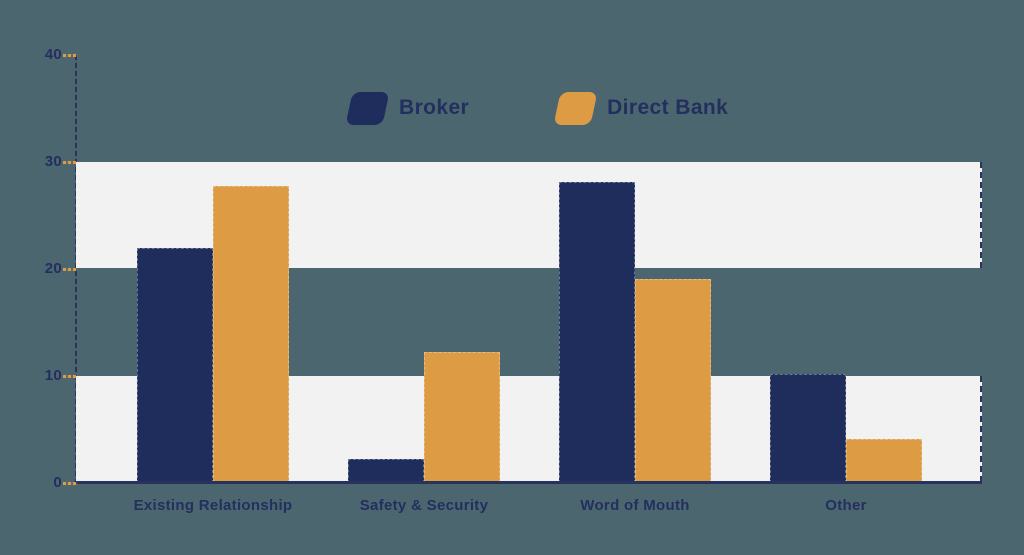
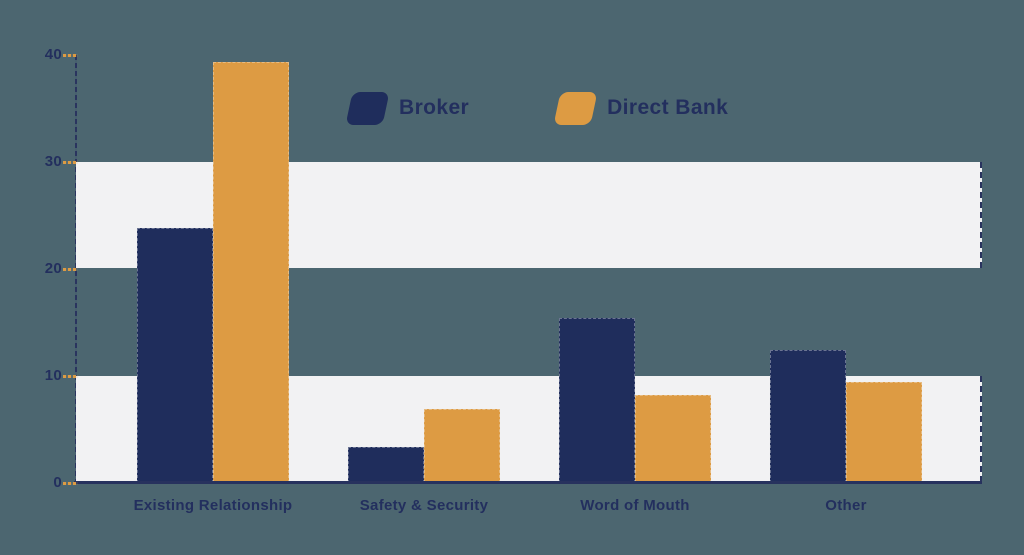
Broker/Existing Relationship: 22.0 -> 23.8
Direct Bank/Existing Relationship: 27.8 -> 39.3
Broker/Safety & Security: 2.2 -> 3.4
Direct Bank/Safety & Security: 12.2 -> 6.9
Broker/Word of Mouth: 28.1 -> 15.4
Direct Bank/Word of Mouth: 19.1 -> 8.2
Broker/Other: 10.2 -> 12.4
Direct Bank/Other: 4.1 -> 9.4
